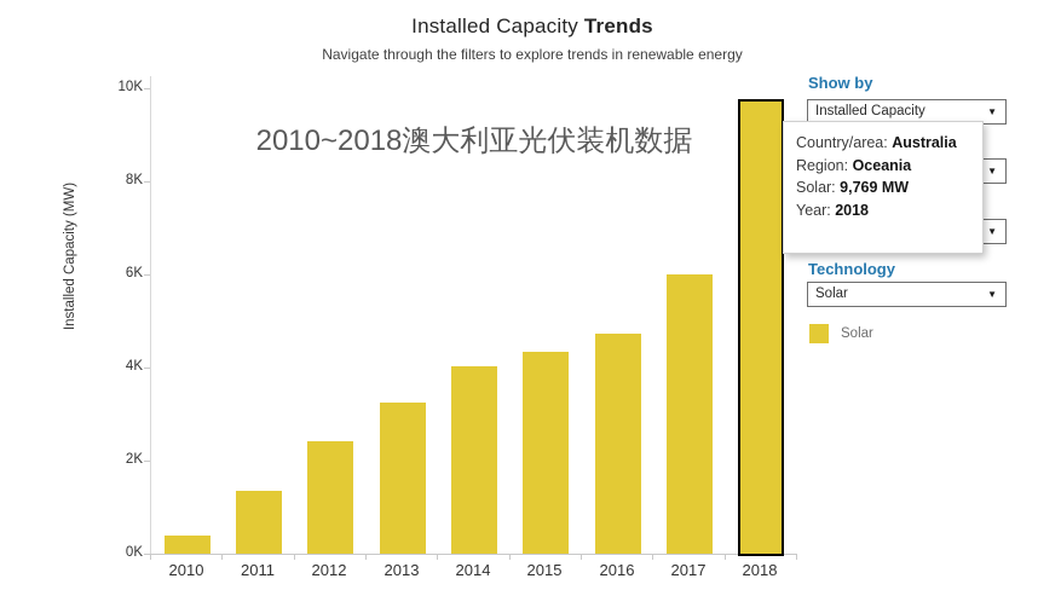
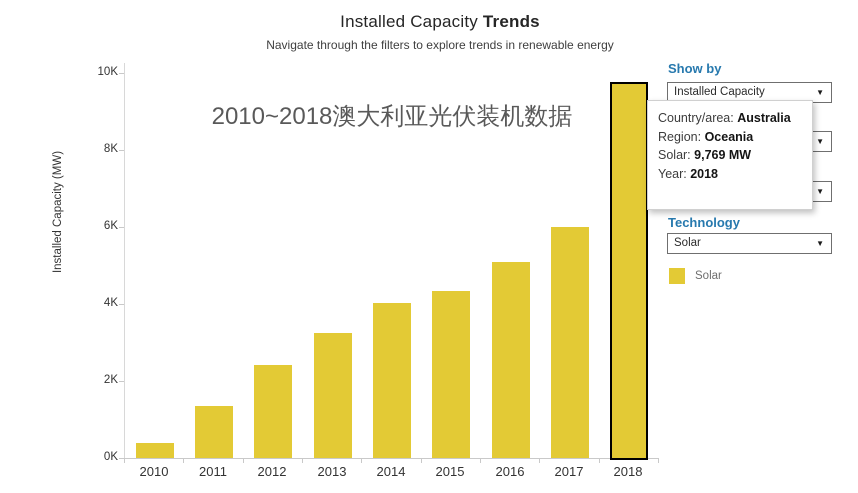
2016: 4.7K -> 5.1K
